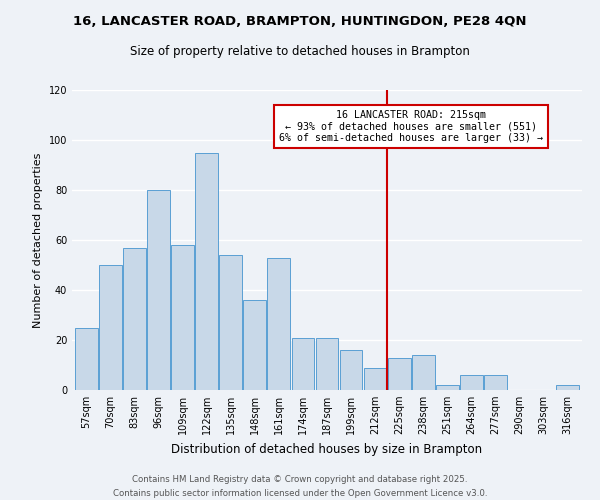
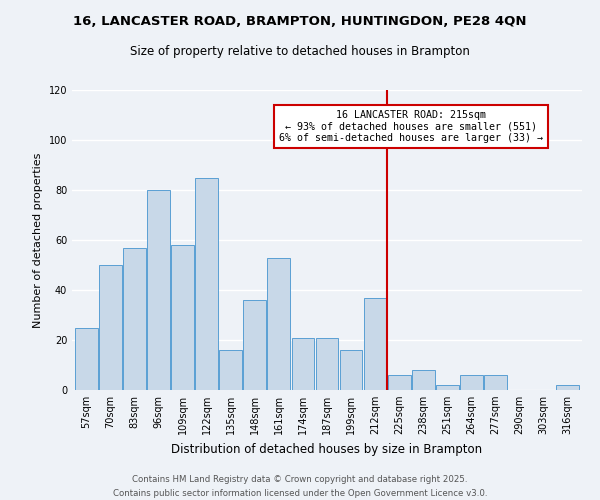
122sqm: 95 -> 85
135sqm: 54 -> 16
212sqm: 9 -> 37
225sqm: 13 -> 6
238sqm: 14 -> 8
